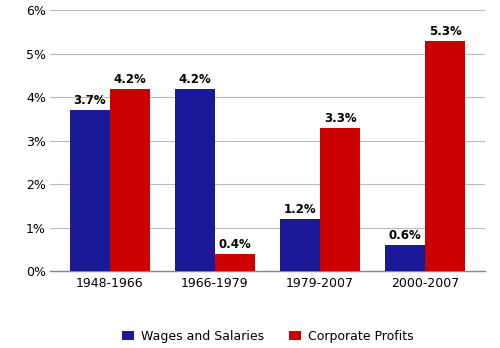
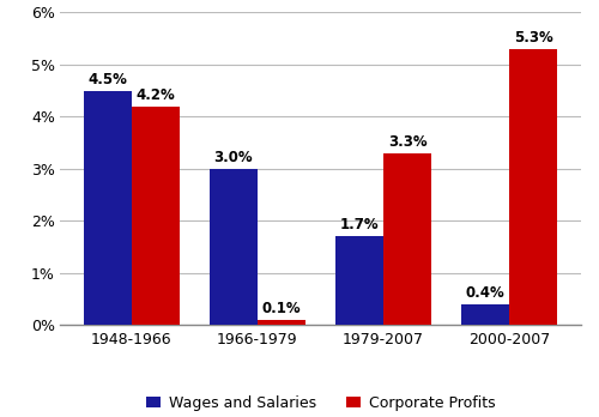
Wages and Salaries/1948-1966: 3.7% -> 4.5%
Wages and Salaries/1966-1979: 4.2% -> 3.0%
Corporate Profits/1966-1979: 0.4% -> 0.1%
Wages and Salaries/1979-2007: 1.2% -> 1.7%
Wages and Salaries/2000-2007: 0.6% -> 0.4%
